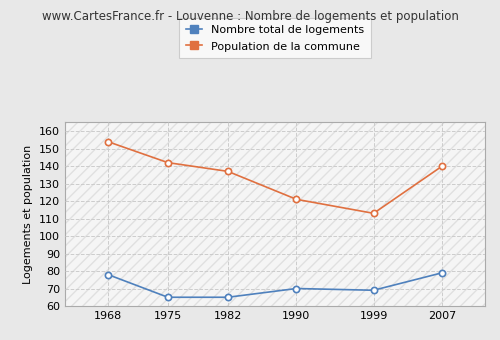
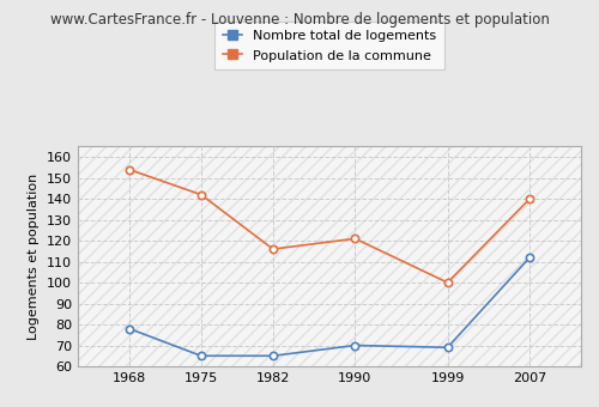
Population de la commune/1982: 137 -> 116
Population de la commune/1999: 113 -> 100
Nombre total de logements/2007: 79 -> 112
